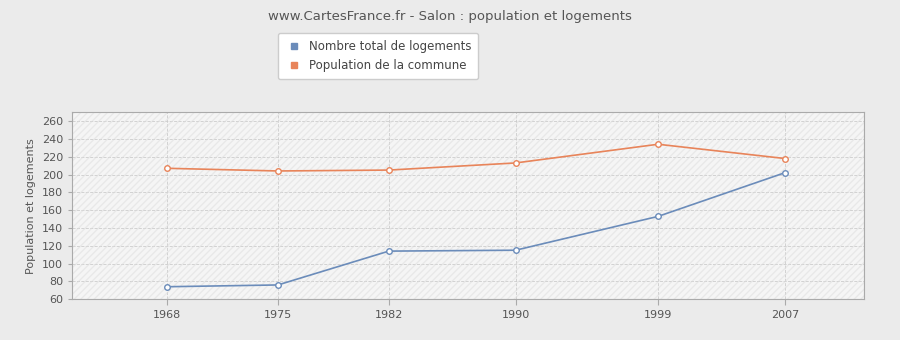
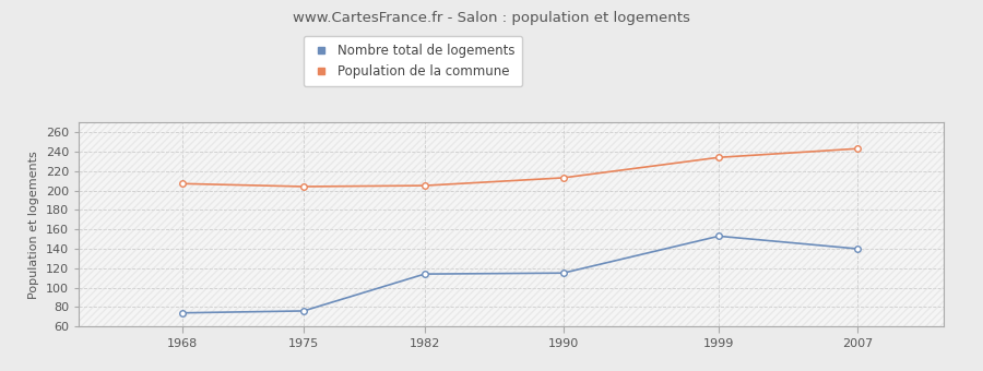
Nombre total de logements/2007: 202 -> 140
Population de la commune/2007: 218 -> 243
